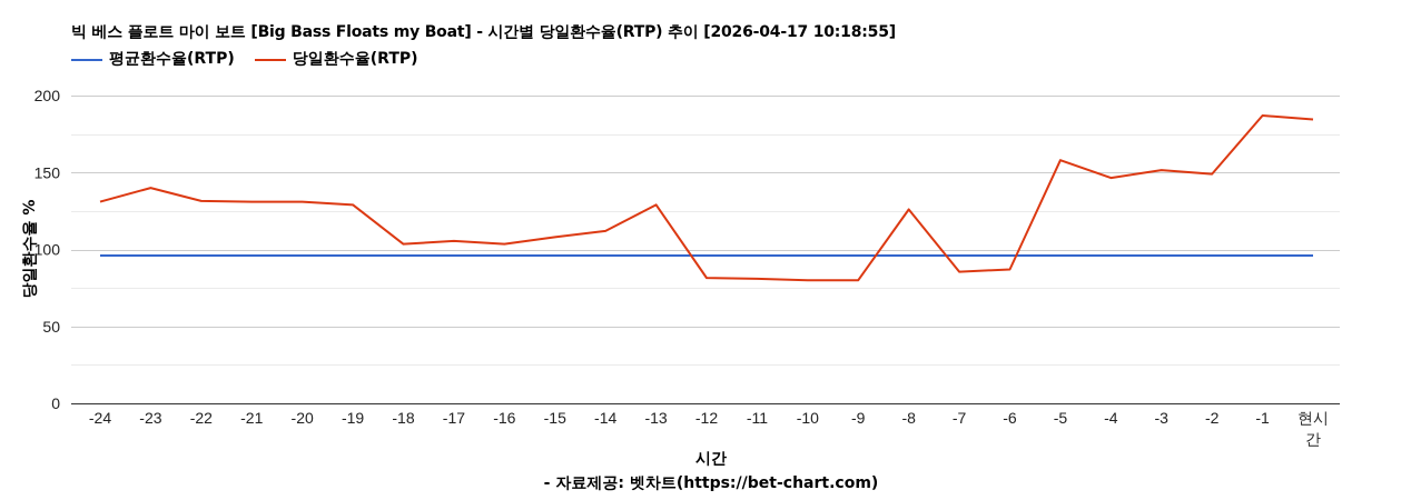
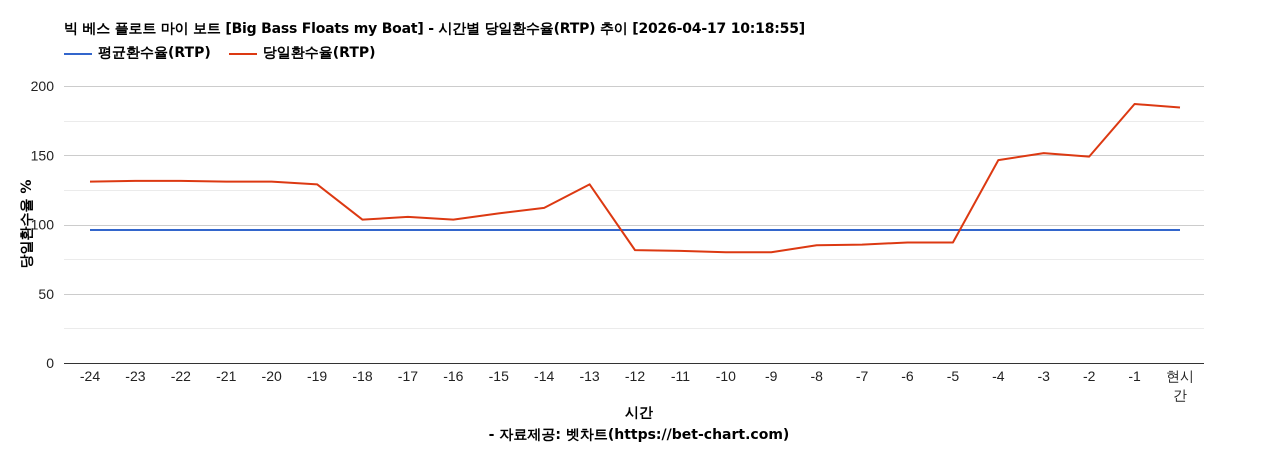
당일환수율(RTP)/-23: 140 -> 132
당일환수율(RTP)/-8: 126 -> 85
당일환수율(RTP)/-5: 158 -> 87
